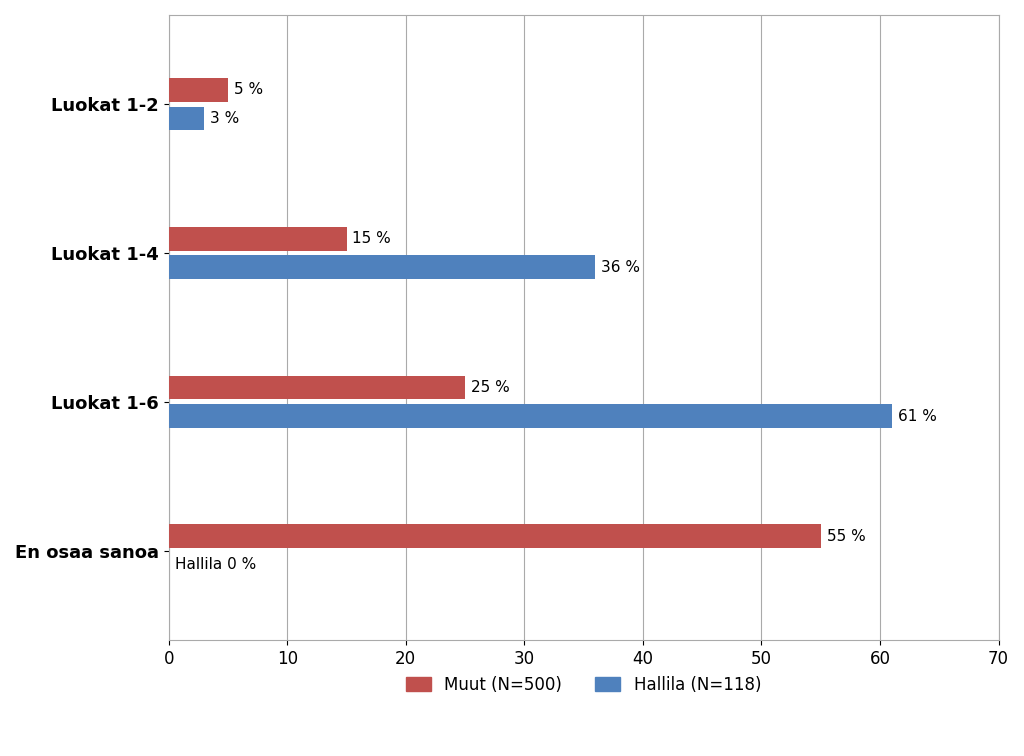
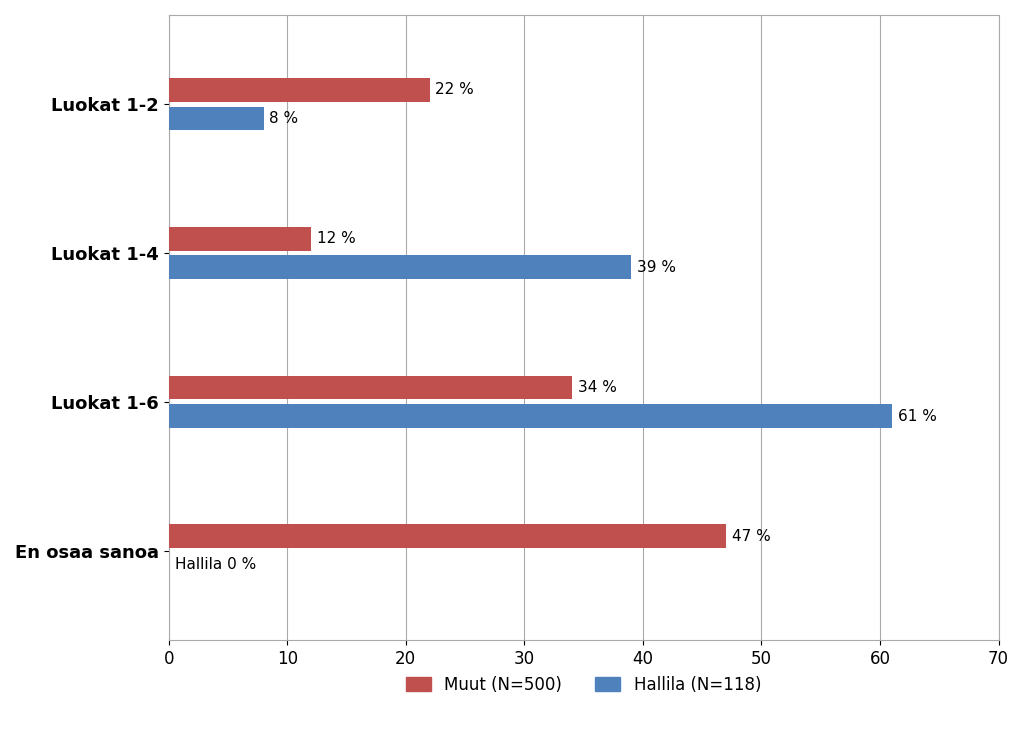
Muut (N=500)/Luokat 1-2: 5 -> 22
Hallila (N=118)/Luokat 1-2: 3 -> 8
Muut (N=500)/Luokat 1-4: 15 -> 12
Hallila (N=118)/Luokat 1-4: 36 -> 39
Muut (N=500)/Luokat 1-6: 25 -> 34
Muut (N=500)/En osaa sanoa: 55 -> 47
